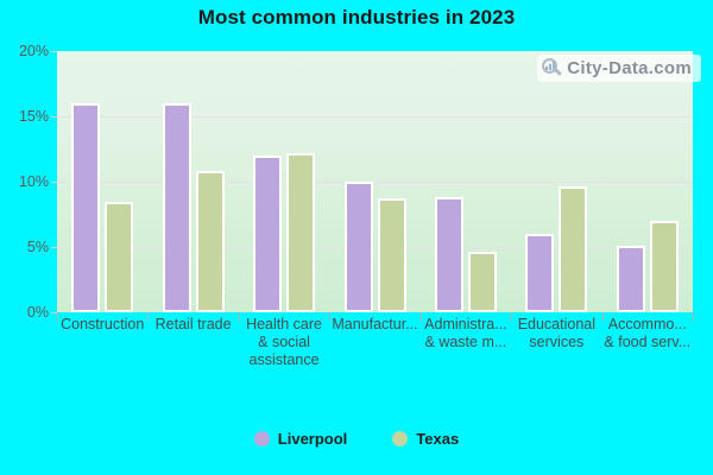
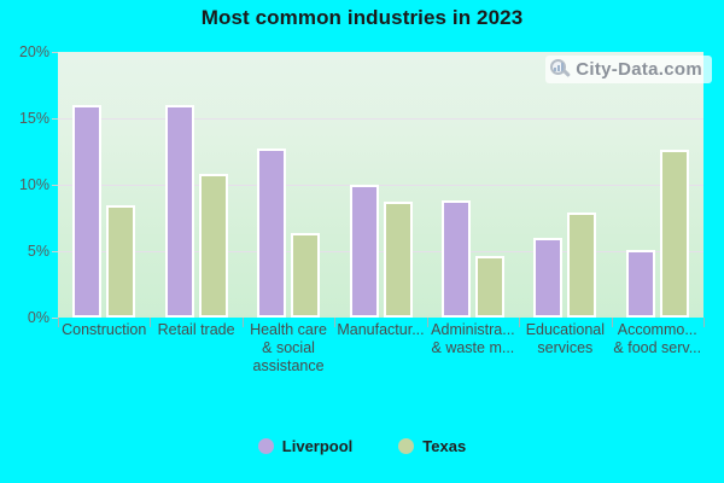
Liverpool/Health care & social assistance: 12.0% -> 12.7%
Texas/Health care & social assistance: 12.2% -> 6.4%
Texas/Educational services: 9.6% -> 7.9%
Texas/Accommo... & food serv...: 7.0% -> 12.6%
